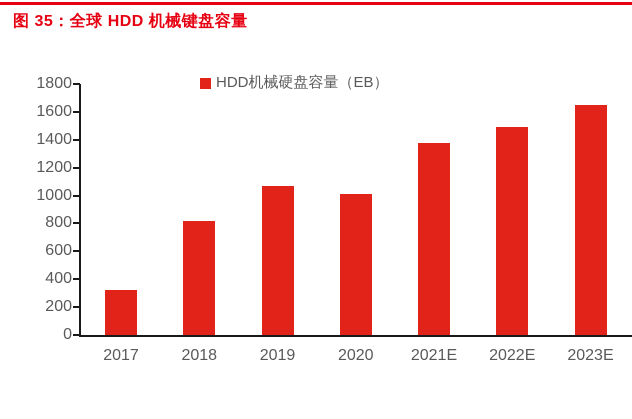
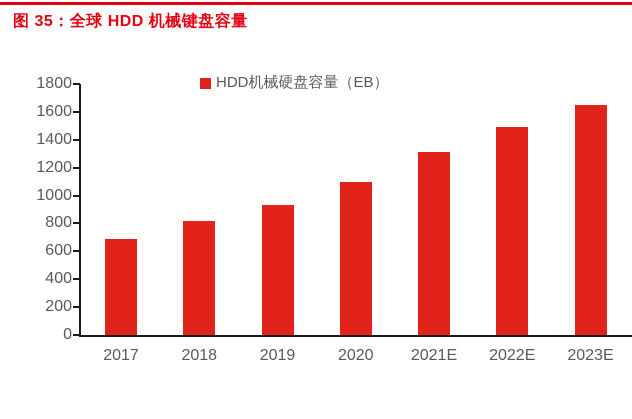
2017: 320 -> 690
2019: 1070 -> 930
2020: 1010 -> 1100
2021E: 1380 -> 1310
